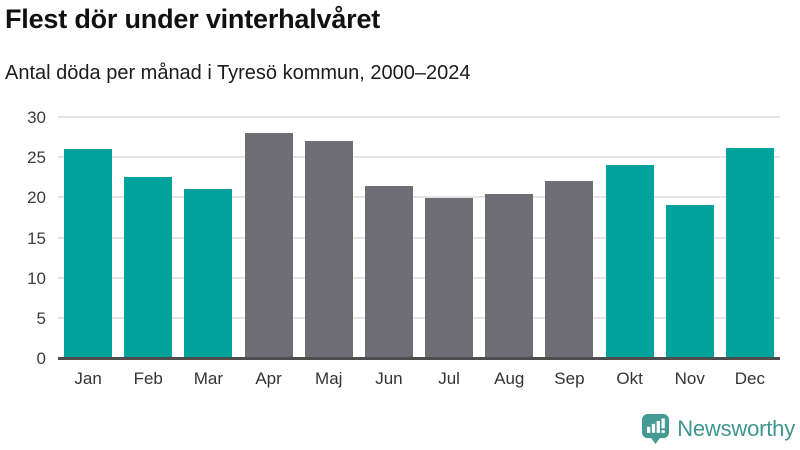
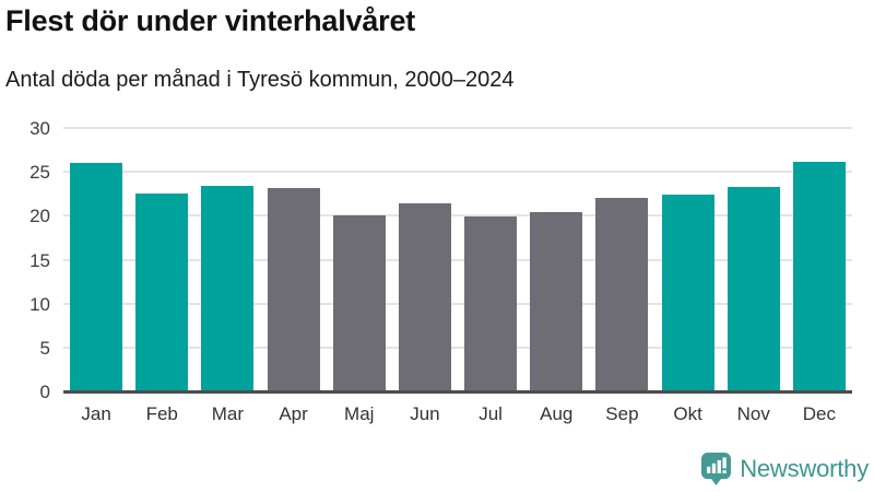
Mar: 21 -> 23
Apr: 28 -> 23
Maj: 27 -> 20
Okt: 24 -> 22
Nov: 19 -> 23
